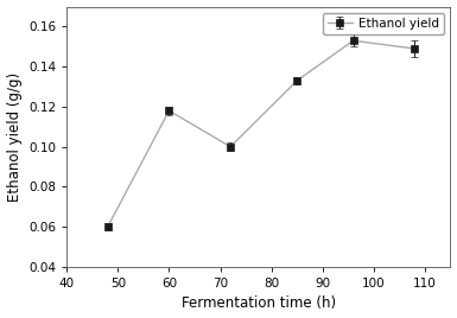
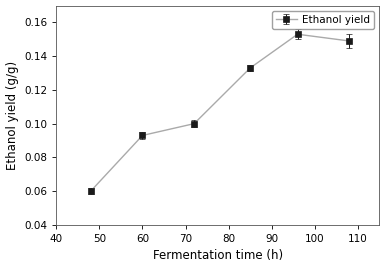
60: 0.118 -> 0.093
